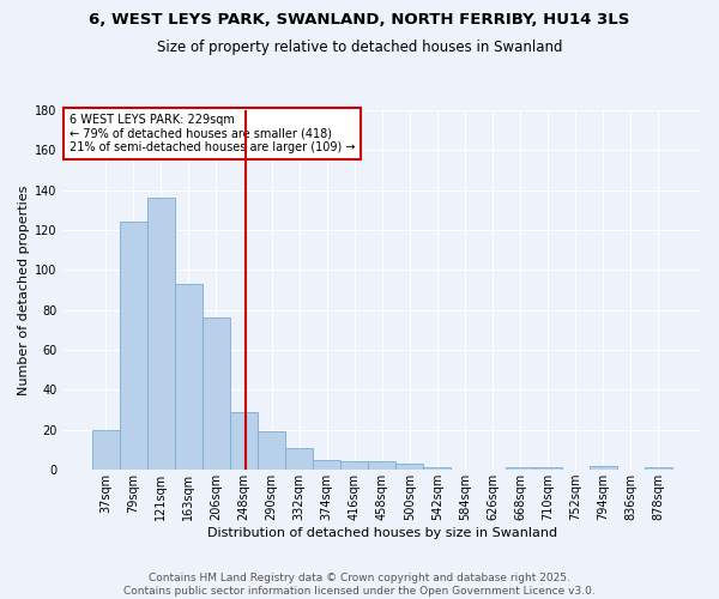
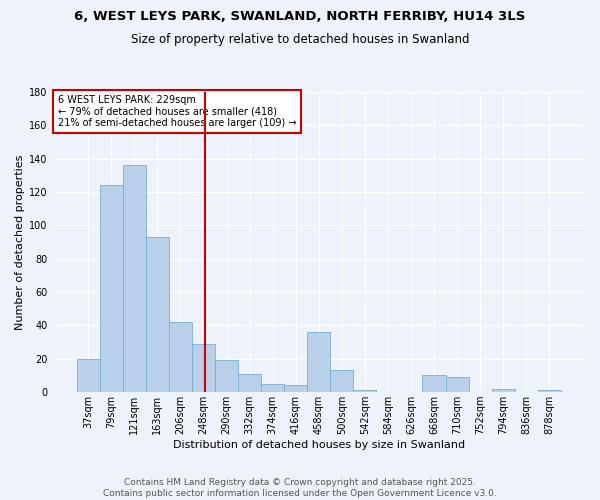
206sqm: 76 -> 42
458sqm: 4 -> 36
500sqm: 3 -> 13
668sqm: 1 -> 10
710sqm: 1 -> 9
